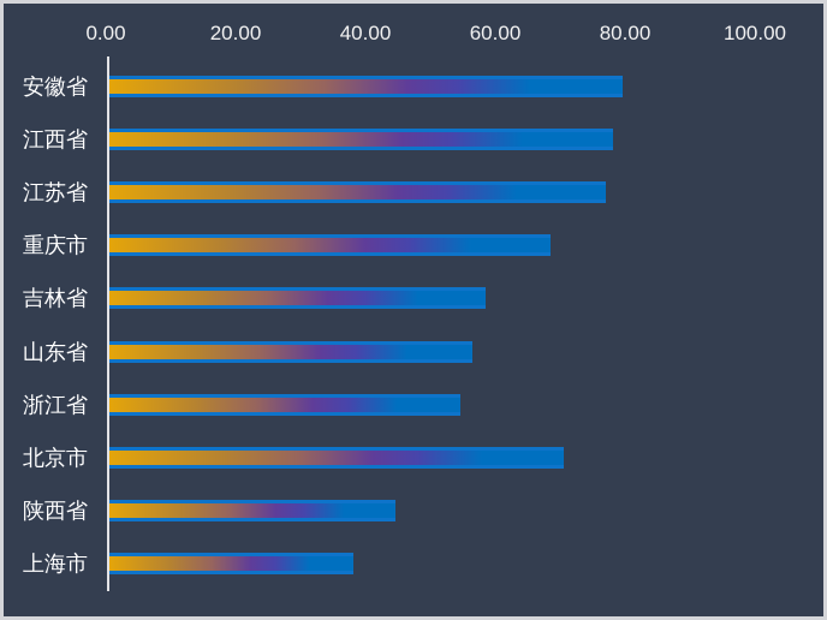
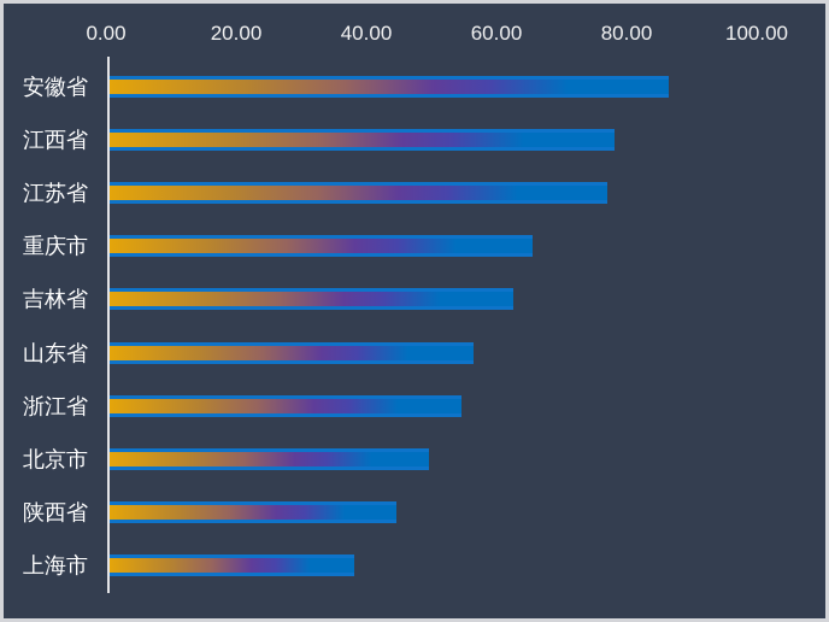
安徽省: 79 -> 86
重庆市: 68 -> 65
吉林省: 58 -> 62
北京市: 70 -> 49
